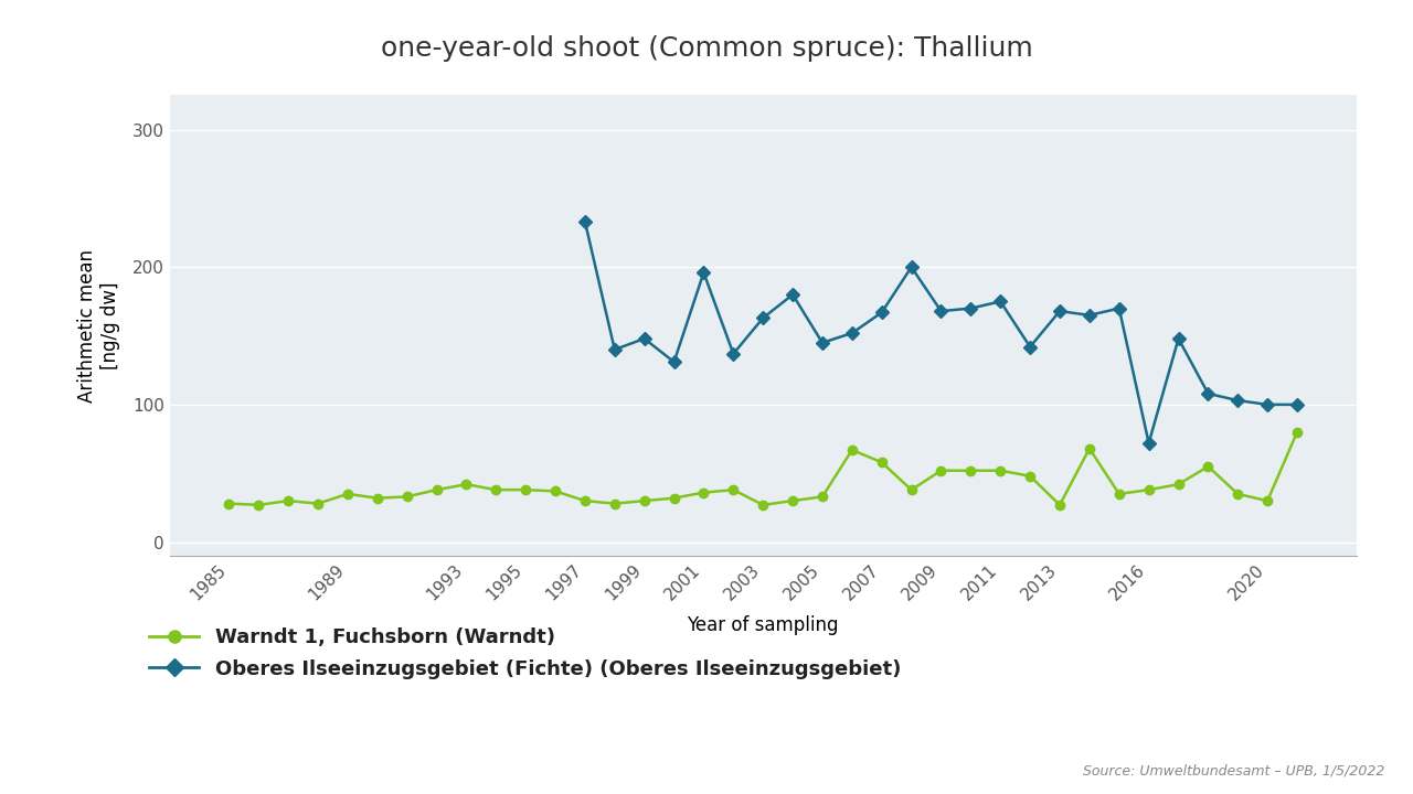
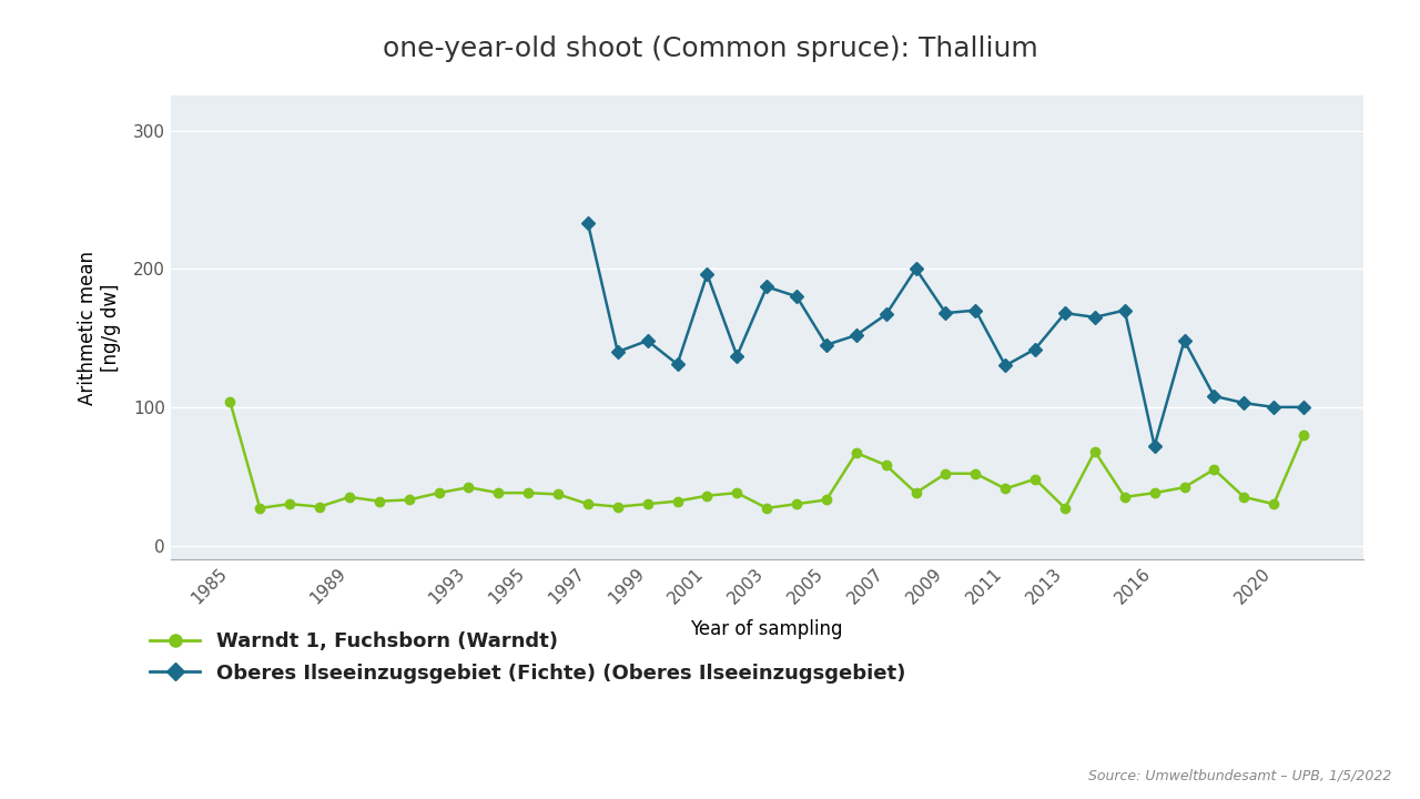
Warndt 1, Fuchsborn (Warndt)/1985: 28 -> 104
Oberes Ilseeinzugsgebiet (Fichte) (Oberes Ilseeinzugsgebiet)/2003: 163 -> 187
Warndt 1, Fuchsborn (Warndt)/2011: 52 -> 41
Oberes Ilseeinzugsgebiet (Fichte) (Oberes Ilseeinzugsgebiet)/2011: 175 -> 130
